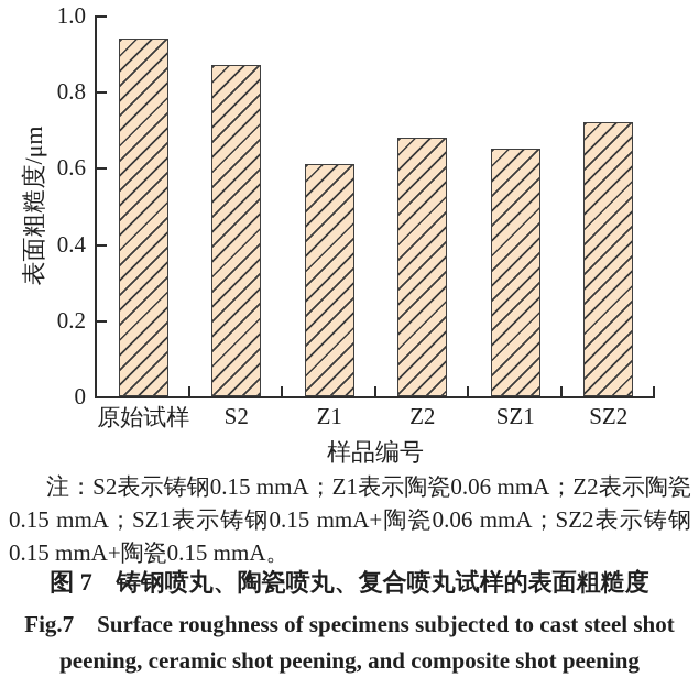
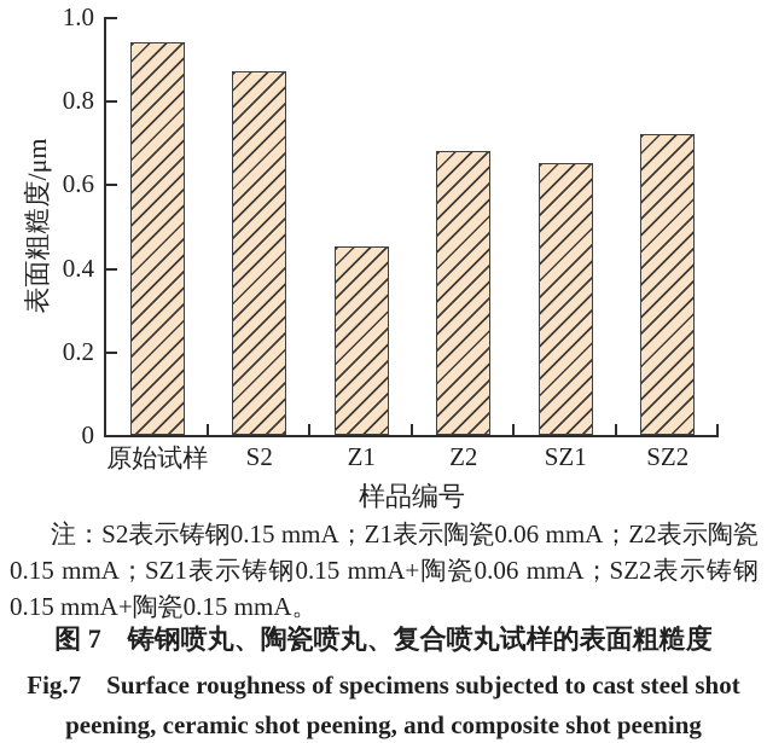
Z1: 0.61 -> 0.45
